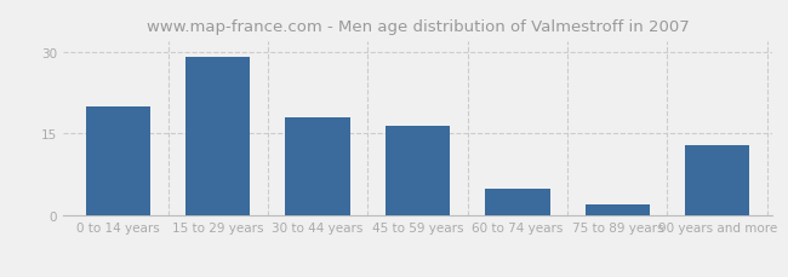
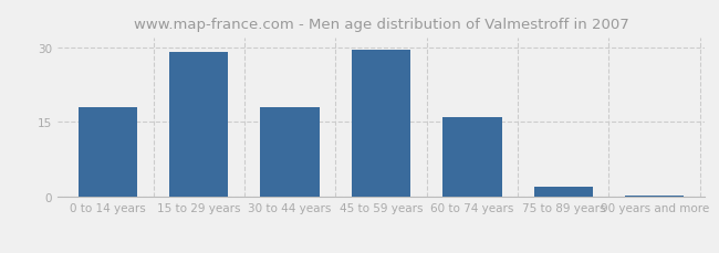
0 to 14 years: 20.0 -> 18.0
45 to 59 years: 16.5 -> 29.5
60 to 74 years: 5.0 -> 16.0
90 years and more: 13.0 -> 0.2
